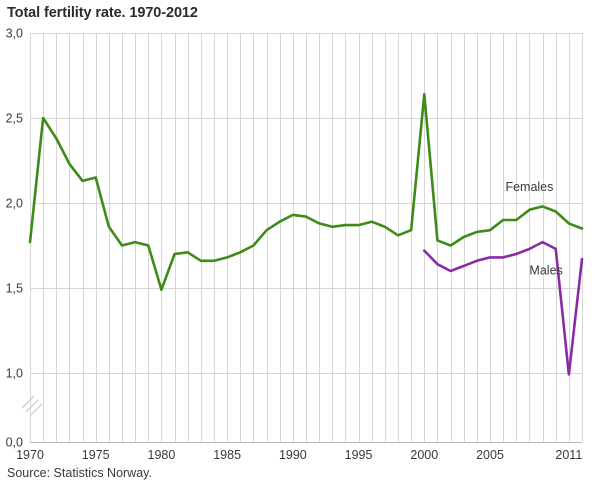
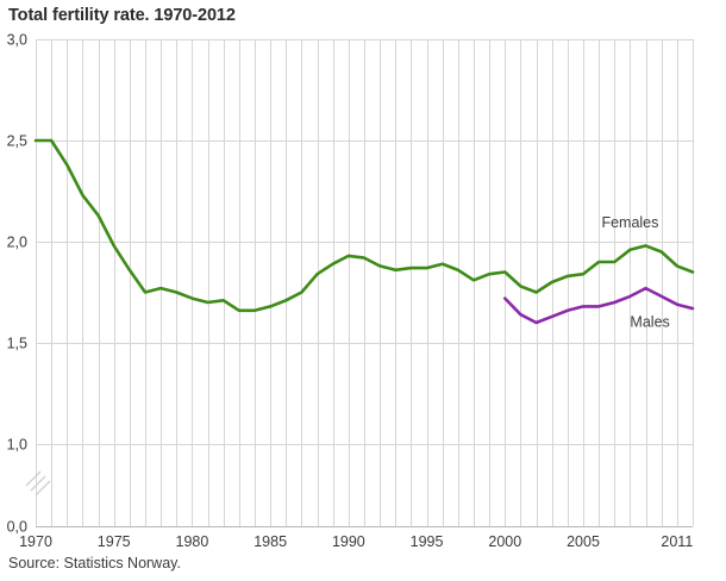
Females/1970: 1,77 -> 2,50
Females/1975: 2,15 -> 1,98
Females/1980: 1,49 -> 1,72
Females/2000: 2,64 -> 1,85
Males/2011: 0,98 -> 1,69
